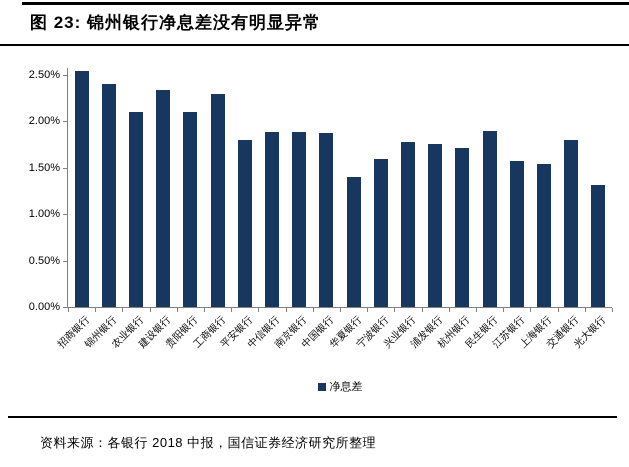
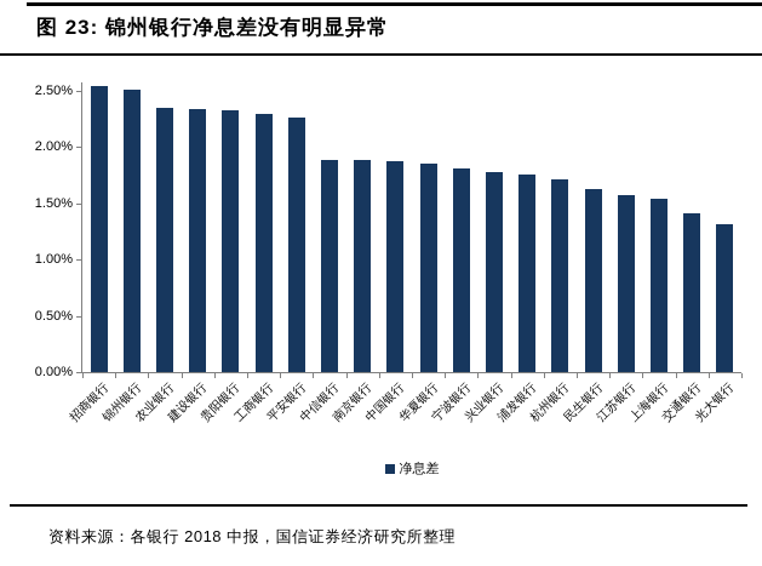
锦州银行: 2.4% -> 2.5%
农业银行: 2.1% -> 2.4%
贵阳银行: 2.1% -> 2.3%
平安银行: 1.8% -> 2.3%
华夏银行: 1.4% -> 1.9%
宁波银行: 1.6% -> 1.8%
民生银行: 1.9% -> 1.6%
交通银行: 1.8% -> 1.4%
